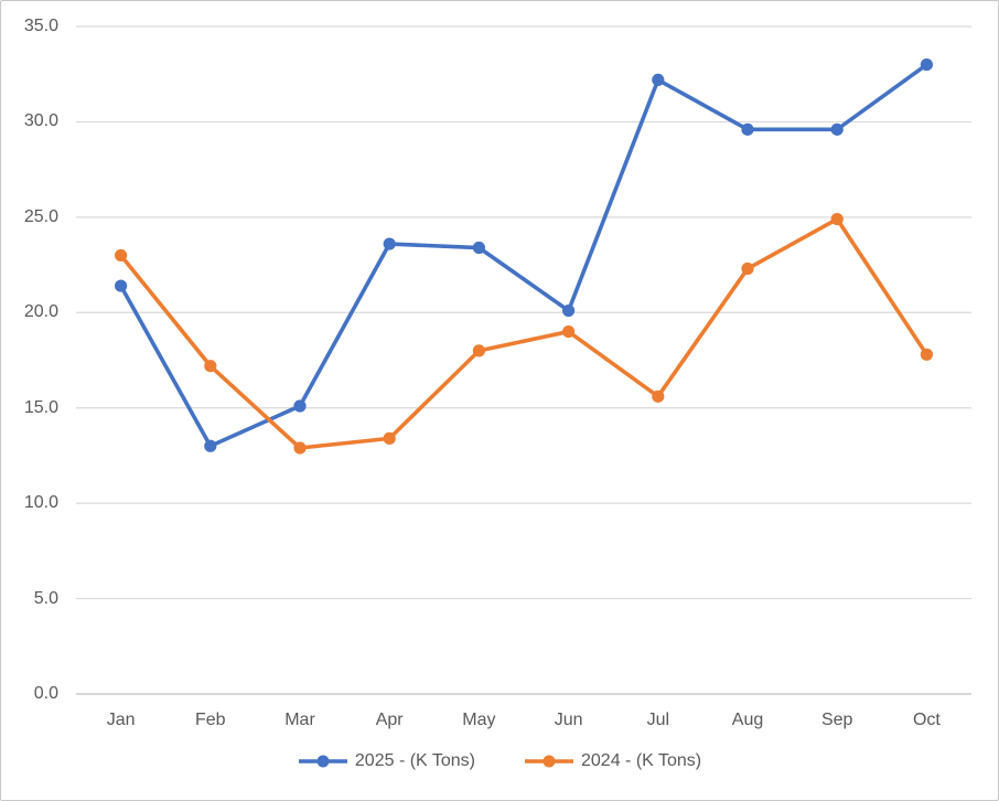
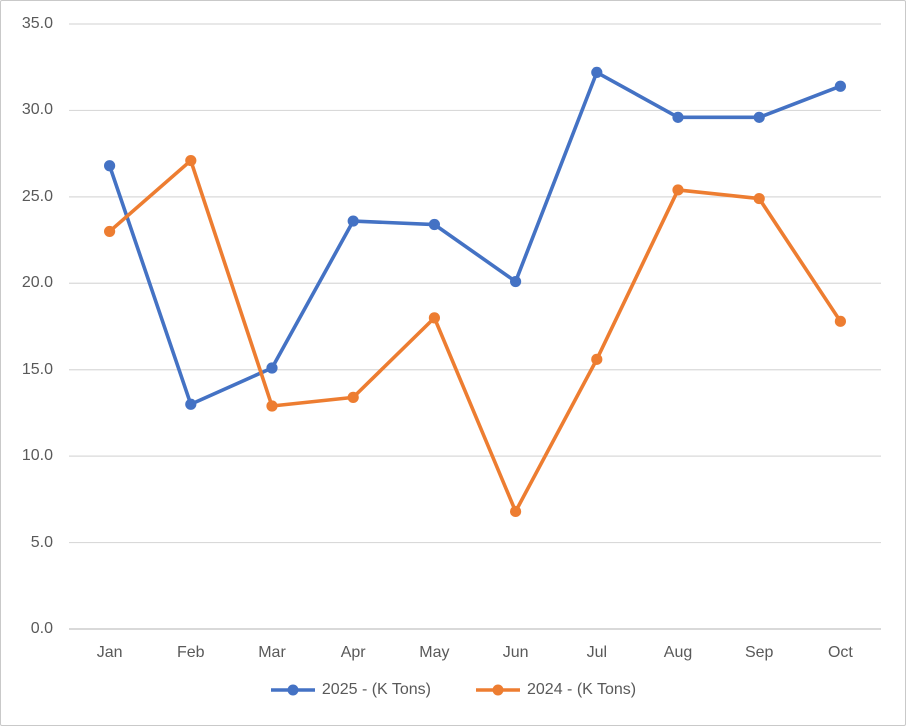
2025 - (K Tons)/Jan: 21.4 -> 26.8
2024 - (K Tons)/Feb: 17.2 -> 27.1
2024 - (K Tons)/Jun: 19.0 -> 6.8
2024 - (K Tons)/Aug: 22.3 -> 25.4
2025 - (K Tons)/Oct: 33.0 -> 31.4
